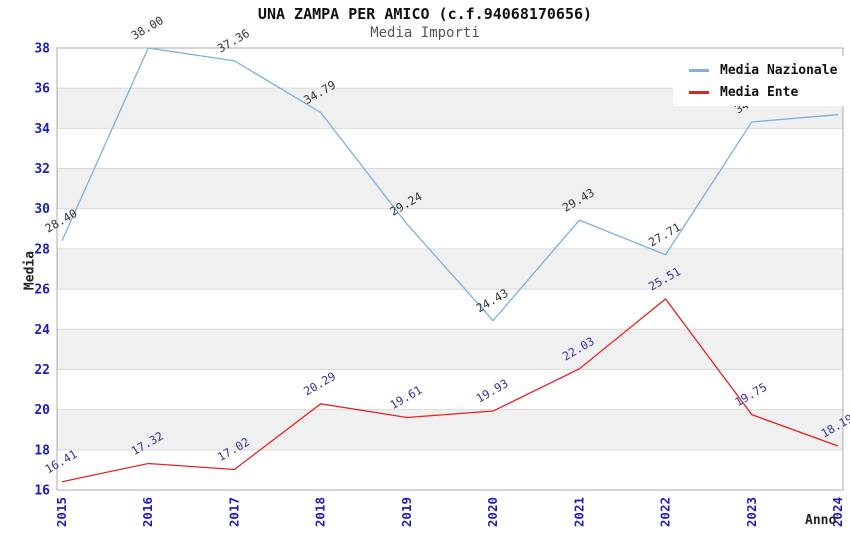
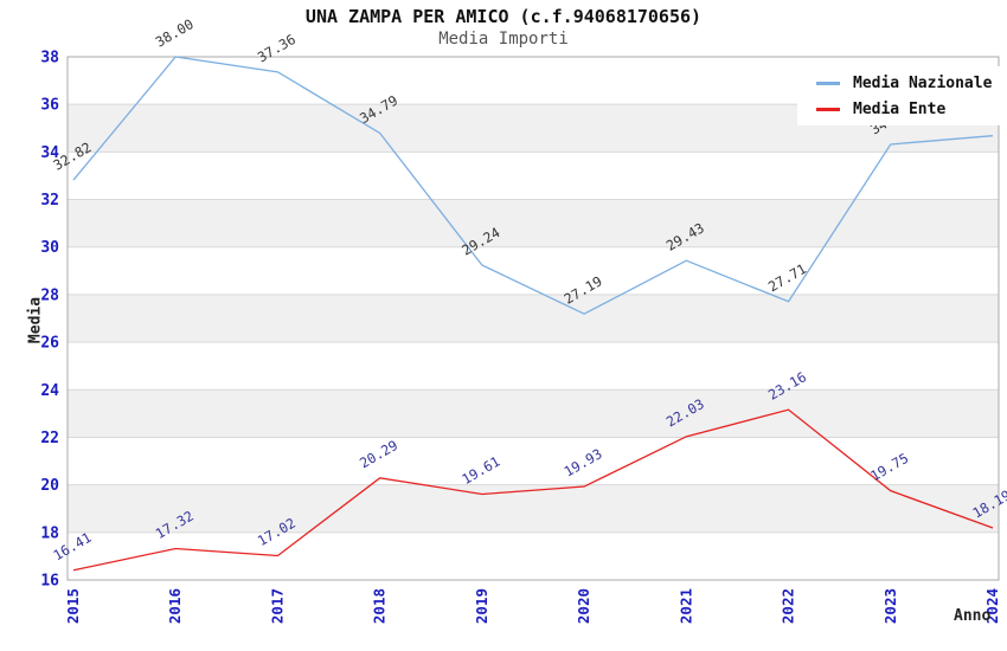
Media Nazionale/2015: 28.40 -> 32.82
Media Nazionale/2020: 24.43 -> 27.19
Media Ente/2022: 25.51 -> 23.16
